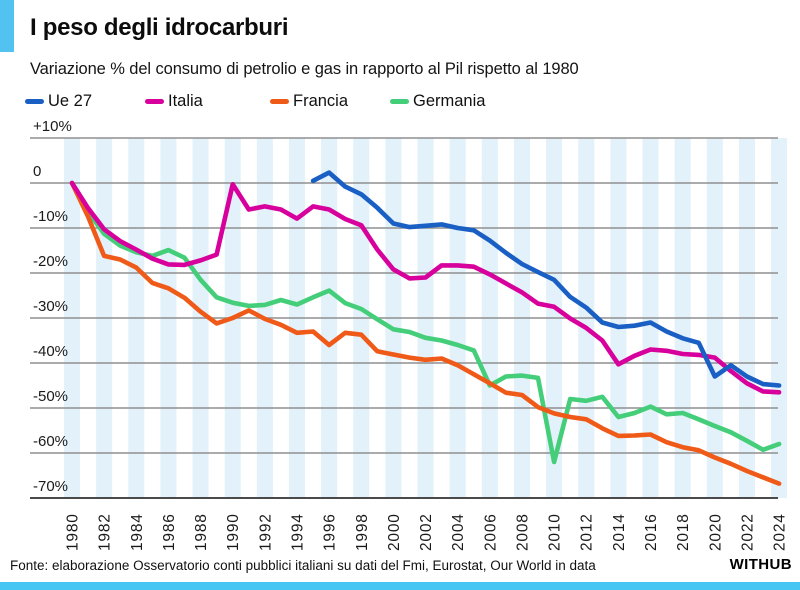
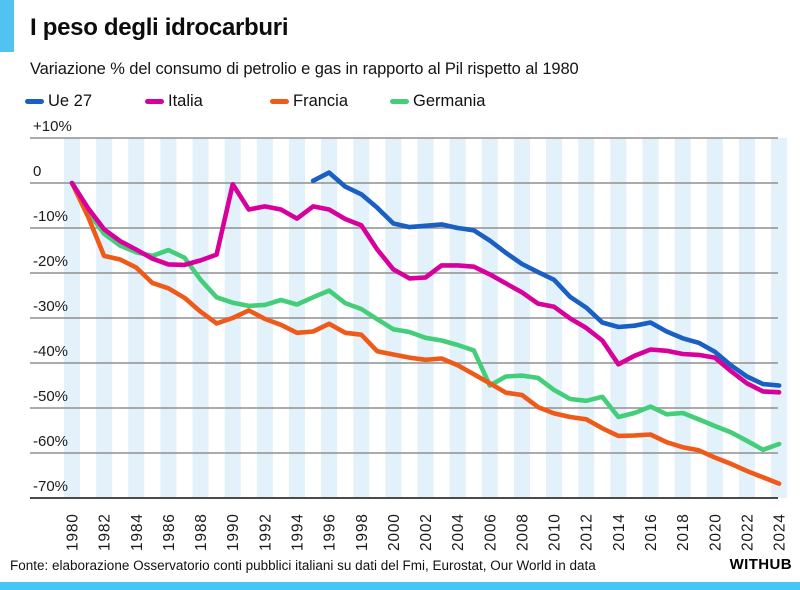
Francia/1996: -36% -> -31%
Germania/2010: -62% -> -46%
Ue 27/2020: -43% -> -38%
